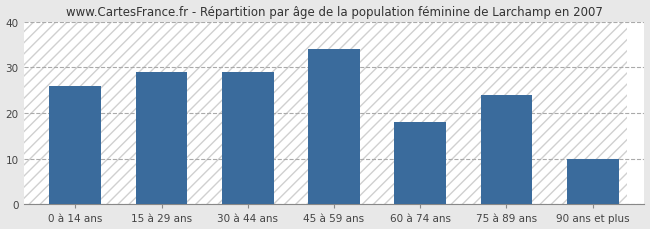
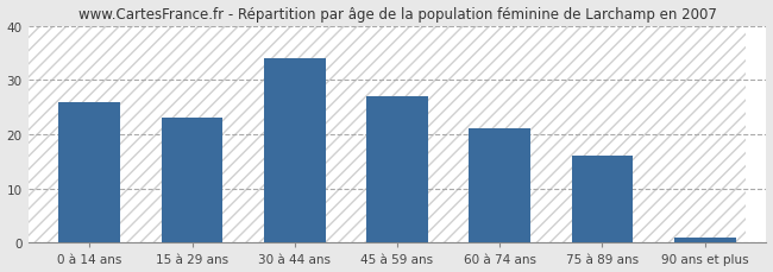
15 à 29 ans: 29 -> 23
30 à 44 ans: 29 -> 34
45 à 59 ans: 34 -> 27
60 à 74 ans: 18 -> 21
75 à 89 ans: 24 -> 16
90 ans et plus: 10 -> 1
